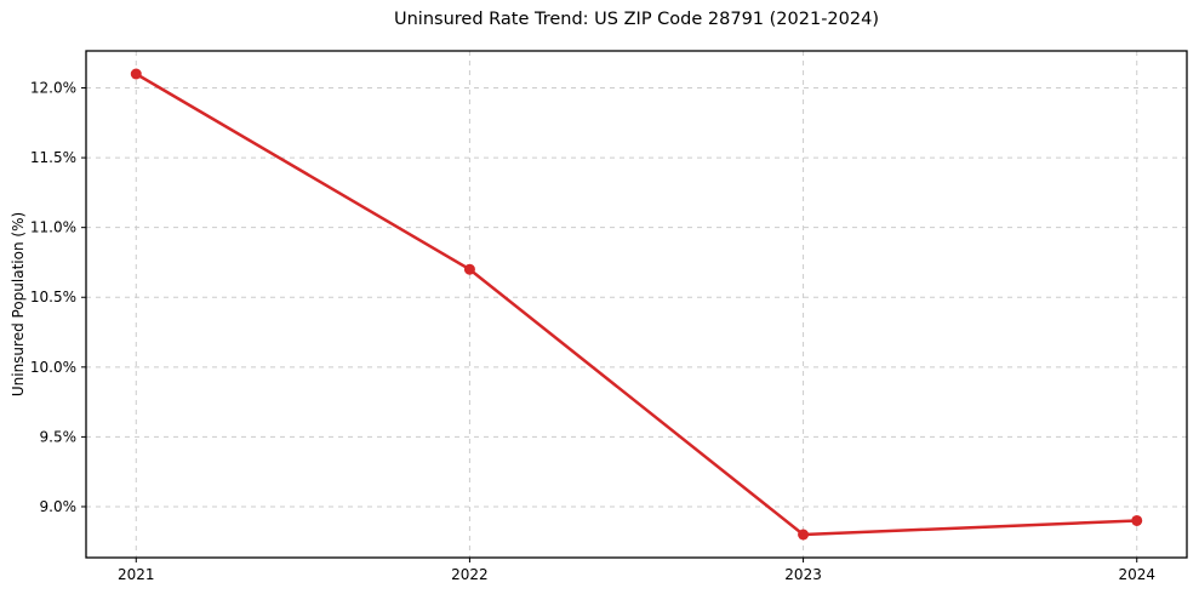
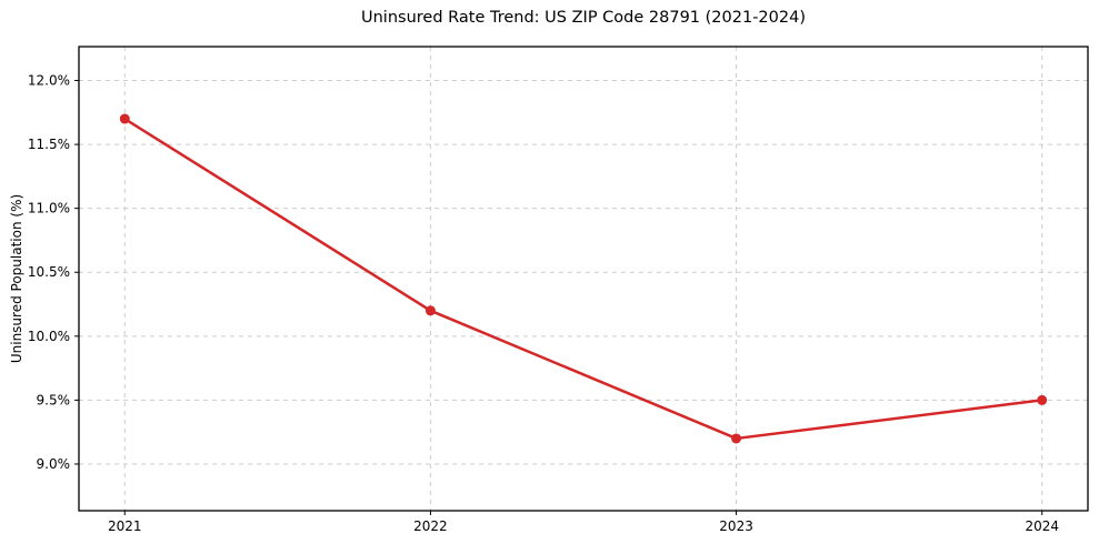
2021: 12.1% -> 11.7%
2022: 10.7% -> 10.2%
2023: 8.8% -> 9.2%
2024: 8.9% -> 9.5%
